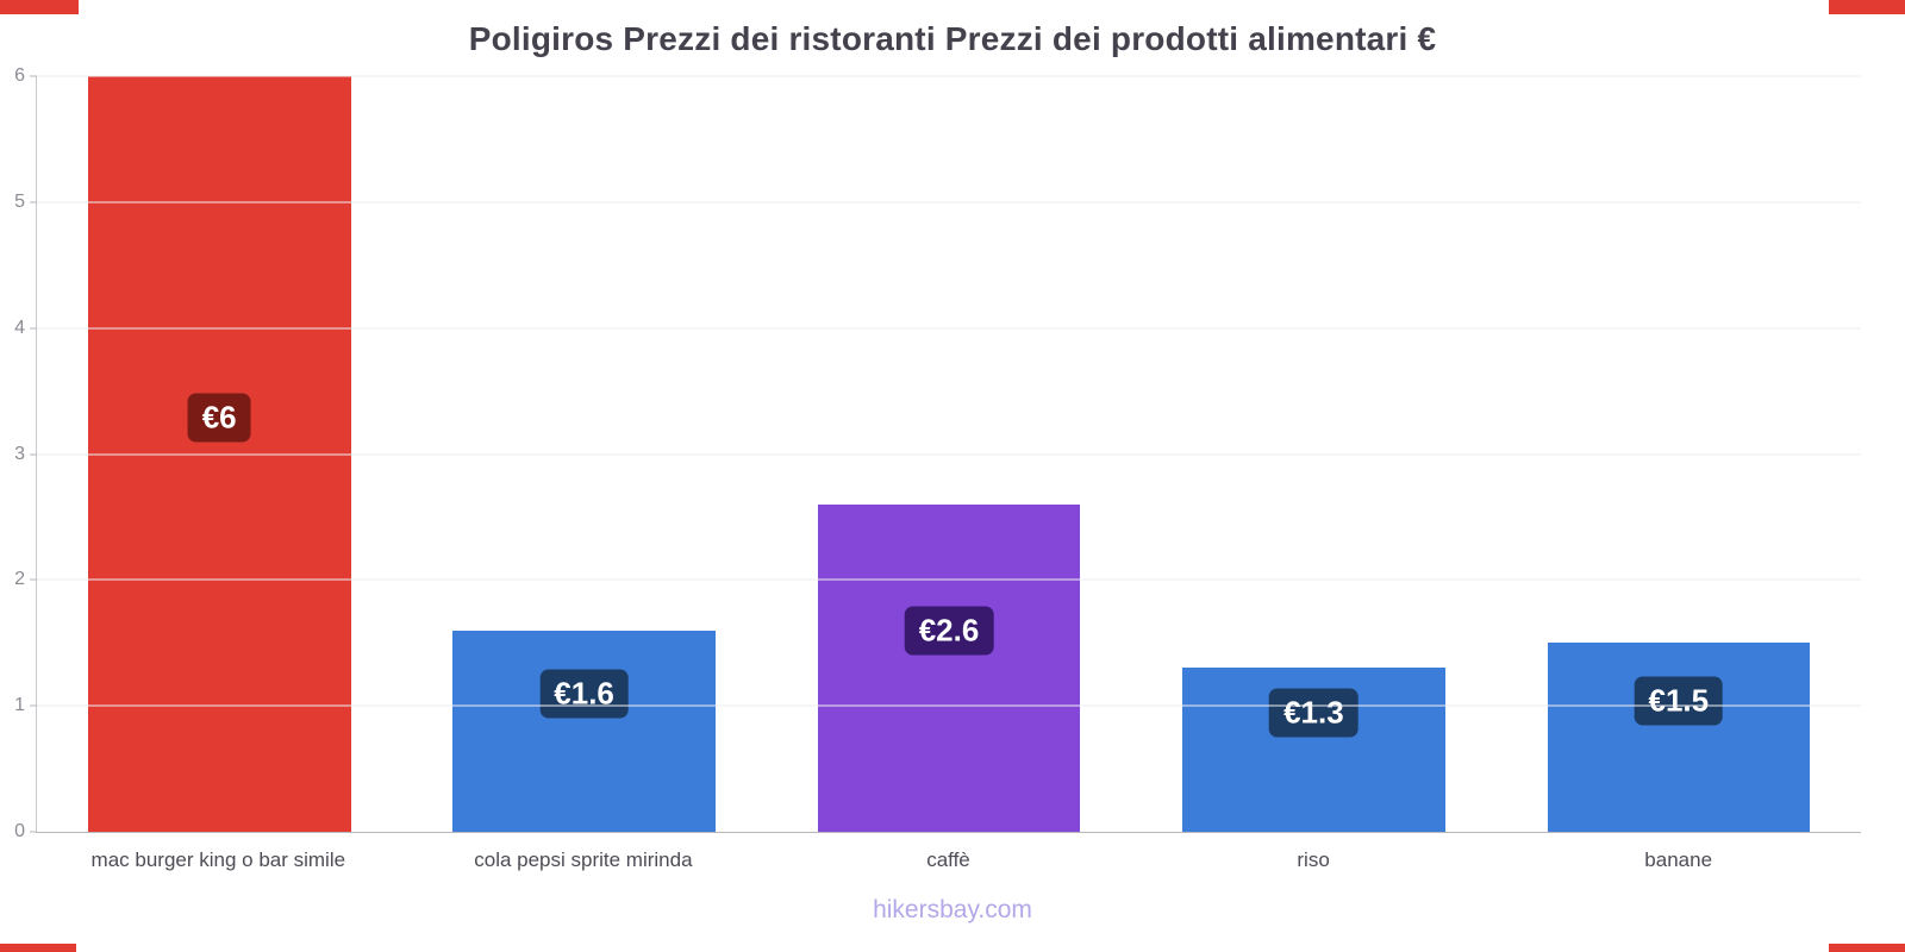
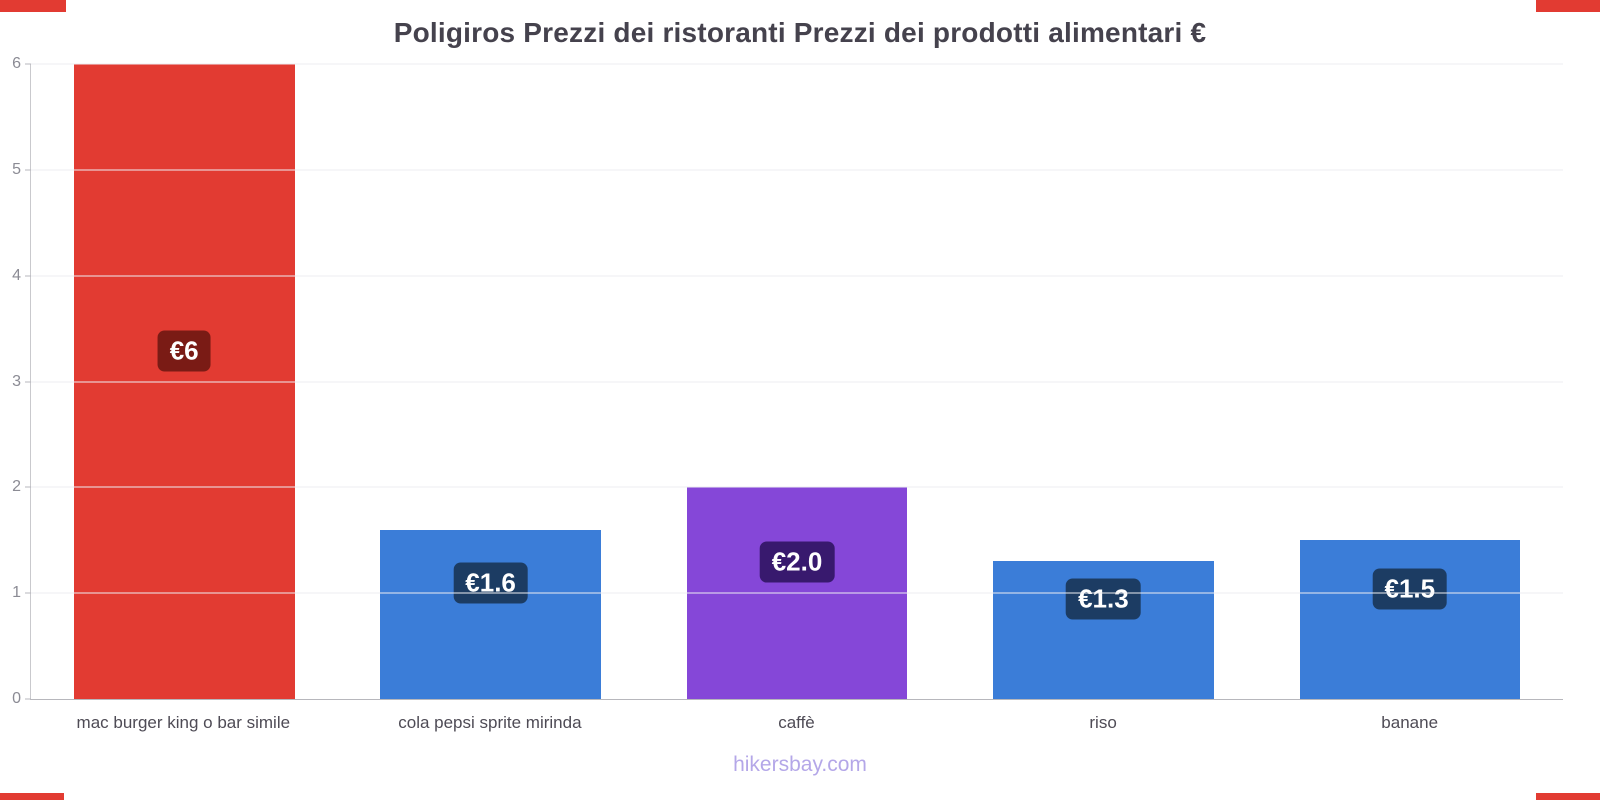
caffè: €2.6 -> €2.0
